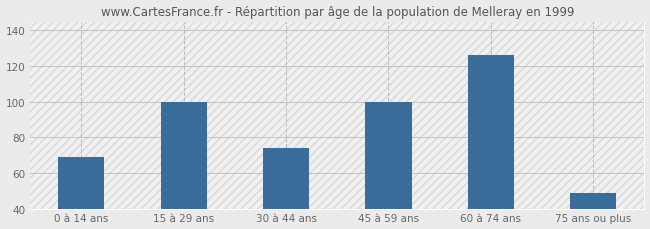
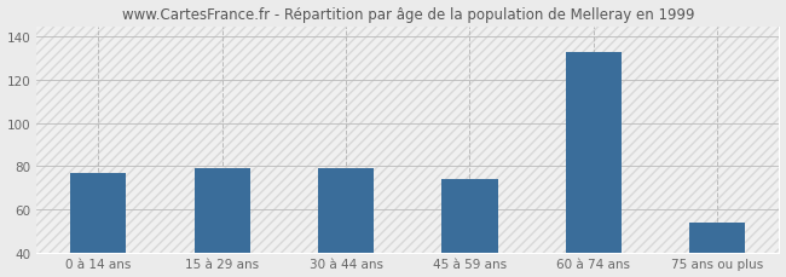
0 à 14 ans: 69 -> 77
15 à 29 ans: 100 -> 79
30 à 44 ans: 74 -> 79
45 à 59 ans: 100 -> 74
60 à 74 ans: 126 -> 133
75 ans ou plus: 49 -> 54
